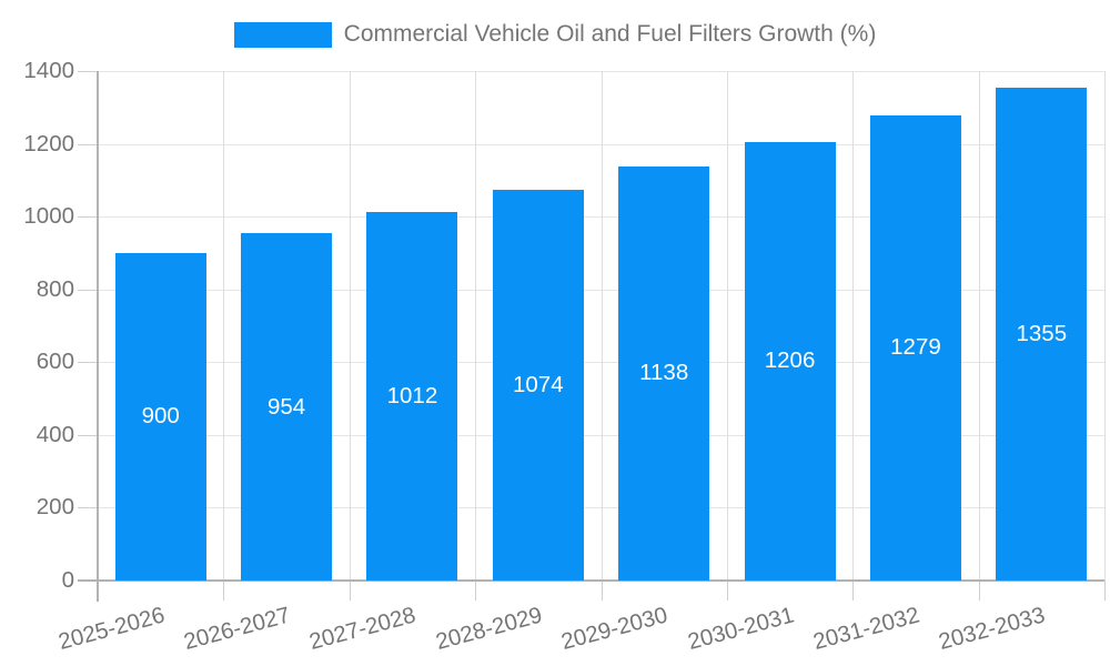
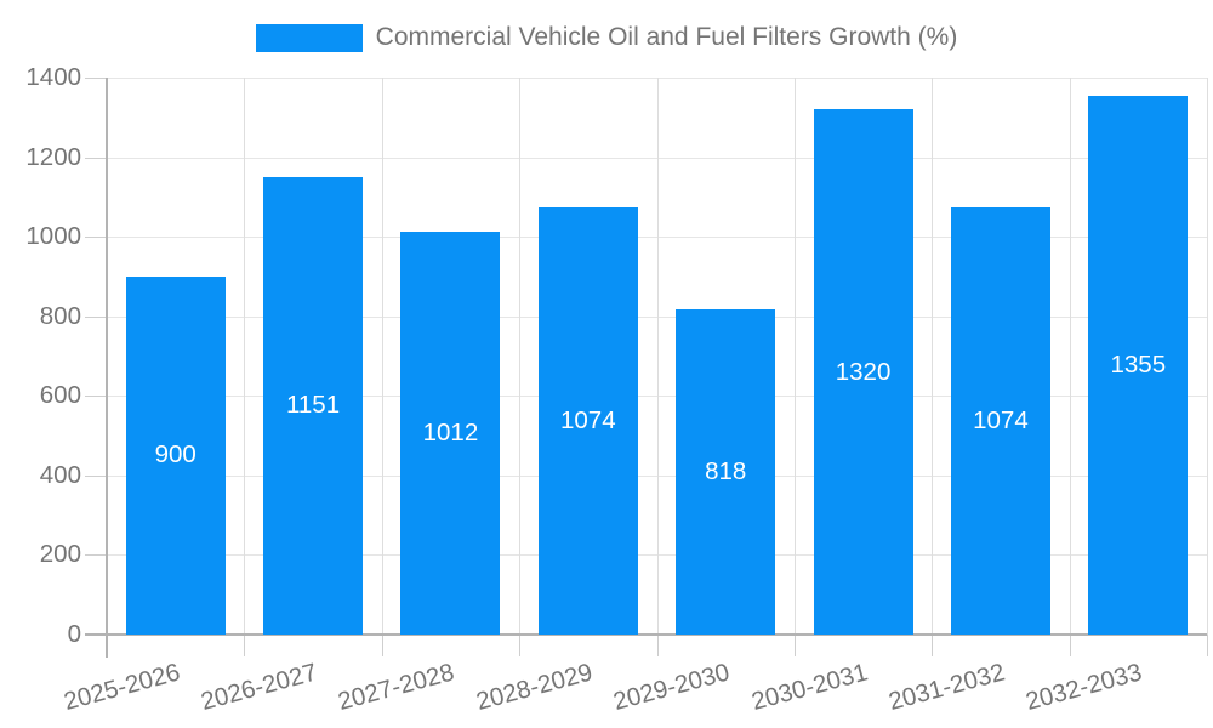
2026-2027: 954 -> 1151
2029-2030: 1138 -> 818
2030-2031: 1206 -> 1320
2031-2032: 1279 -> 1074
